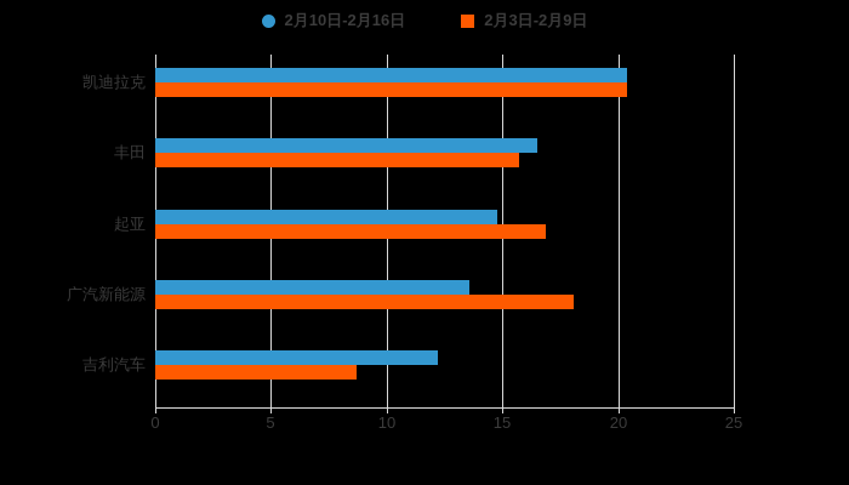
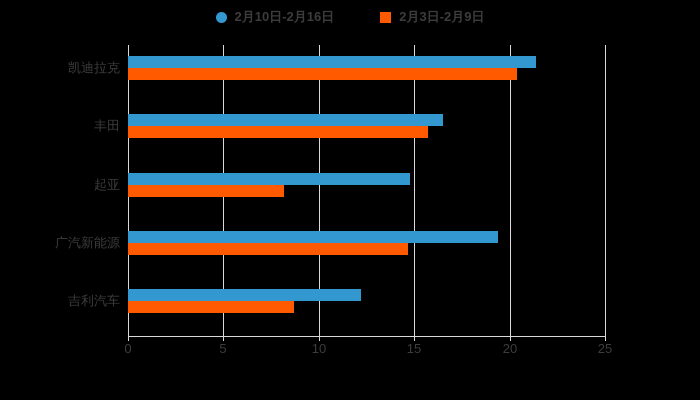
2月10日-2月16日/凯迪拉克: 20.4 -> 21.4
2月3日-2月9日/起亚: 16.9 -> 8.2
2月10日-2月16日/广汽新能源: 13.6 -> 19.4
2月3日-2月9日/广汽新能源: 18.1 -> 14.7
